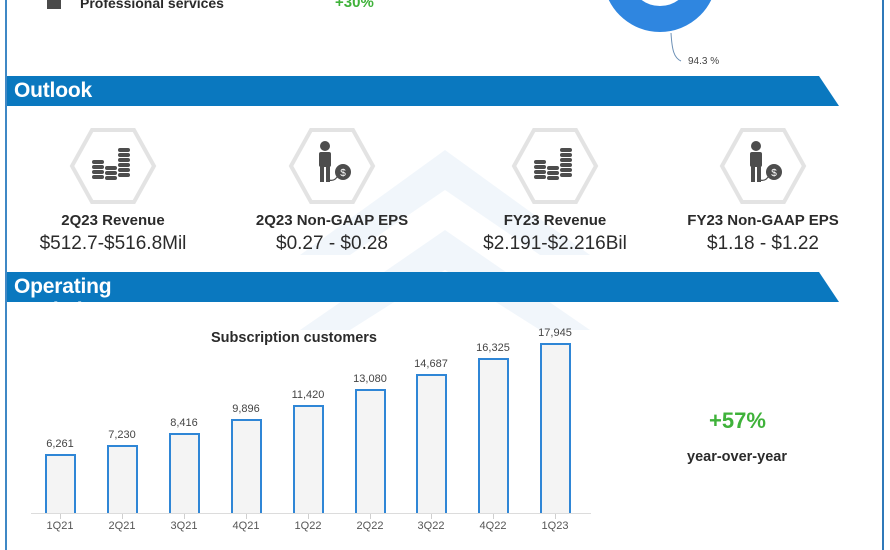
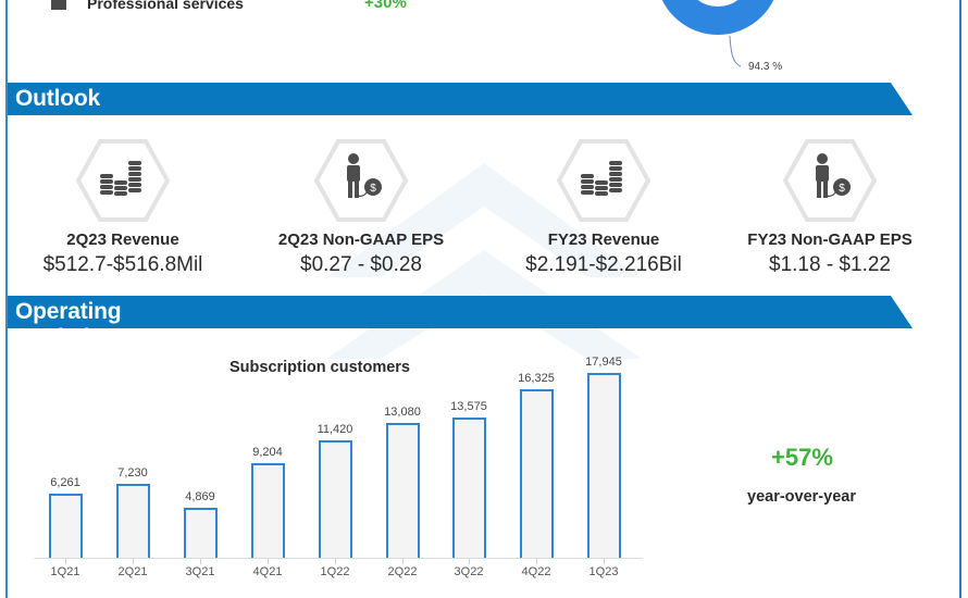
3Q21: 8,416 -> 4,869
4Q21: 9,896 -> 9,204
3Q22: 14,687 -> 13,575
